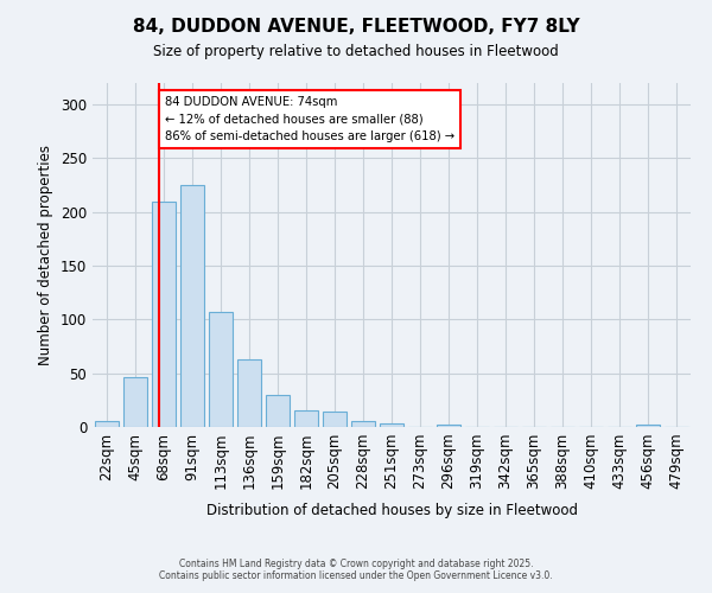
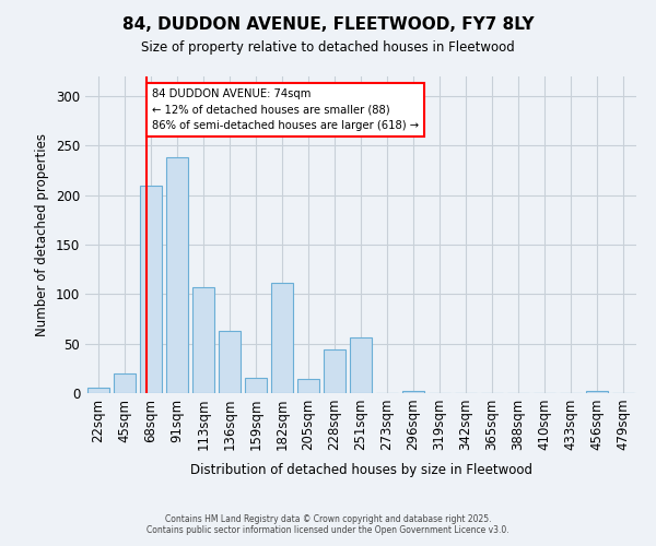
45sqm: 46 -> 20
91sqm: 225 -> 238
159sqm: 30 -> 16
182sqm: 15 -> 112
228sqm: 6 -> 44
251sqm: 3 -> 56
